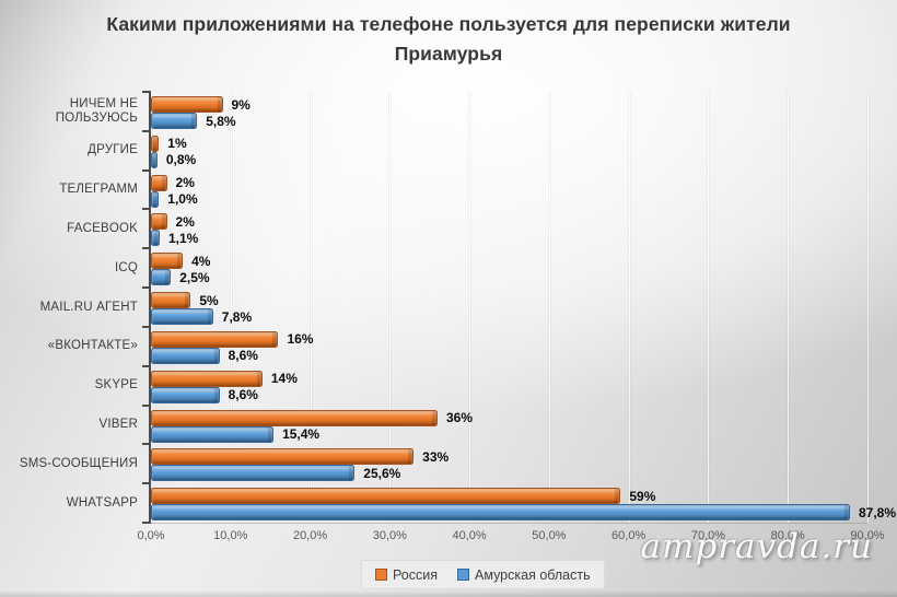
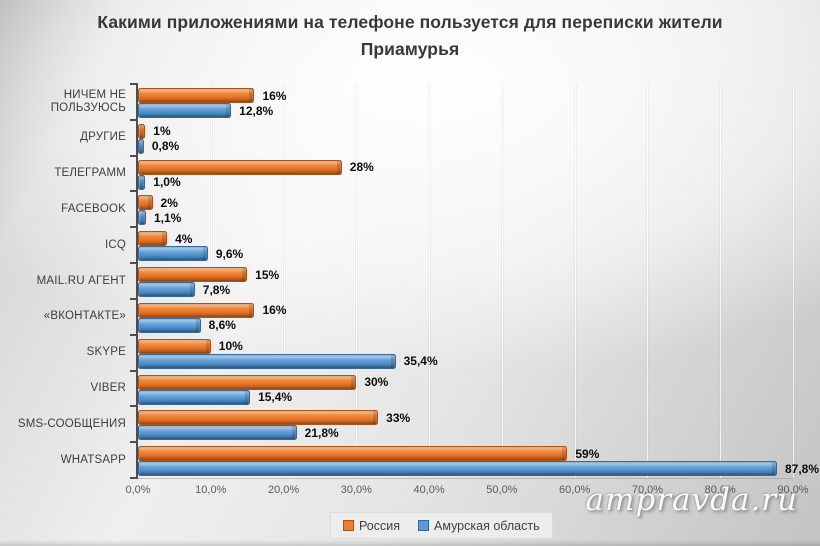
Россия/НИЧЕМ НЕ ПОЛЬЗУЮСЬ: 9% -> 16%
Амурская область/НИЧЕМ НЕ ПОЛЬЗУЮСЬ: 5,8% -> 12,8%
Россия/ТЕЛЕГРАММ: 2% -> 28%
Амурская область/ICQ: 2,5% -> 9,6%
Россия/MAIL.RU АГЕНТ: 5% -> 15%
Россия/SKYPE: 14% -> 10%
Амурская область/SKYPE: 8,6% -> 35,4%
Россия/VIBER: 36% -> 30%
Амурская область/SMS-СООБЩЕНИЯ: 25,6% -> 21,8%
